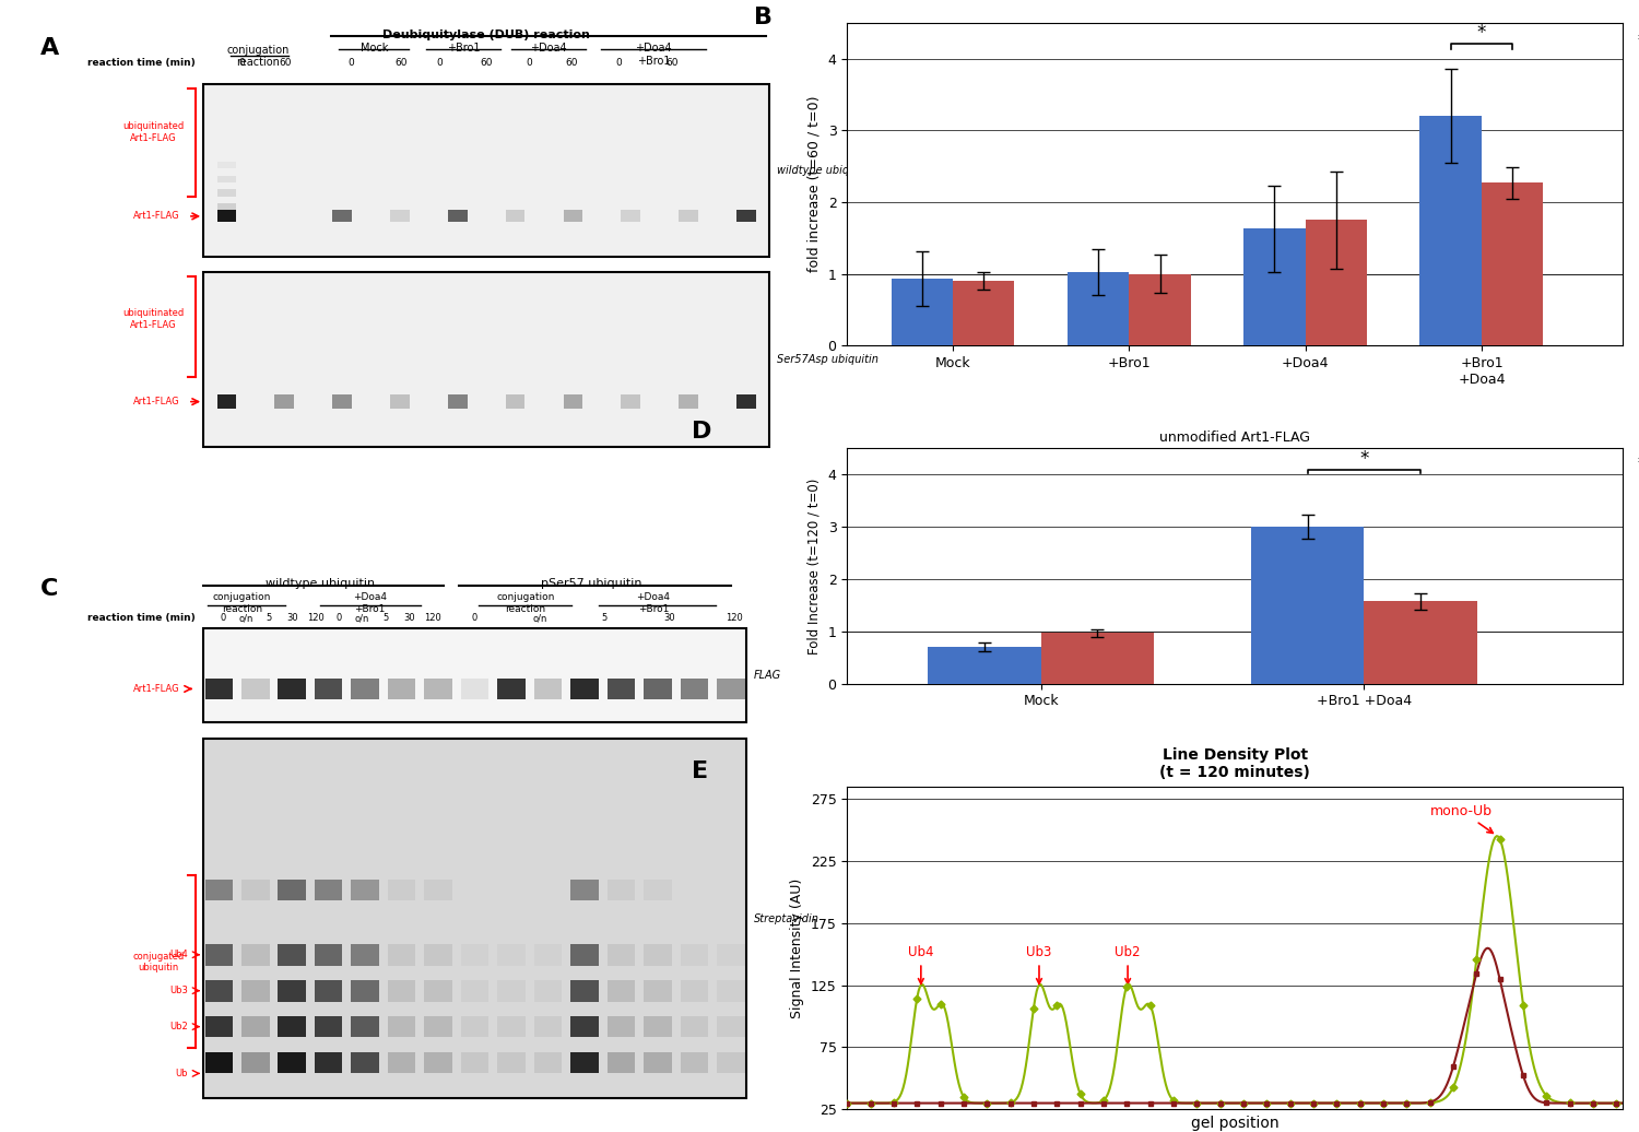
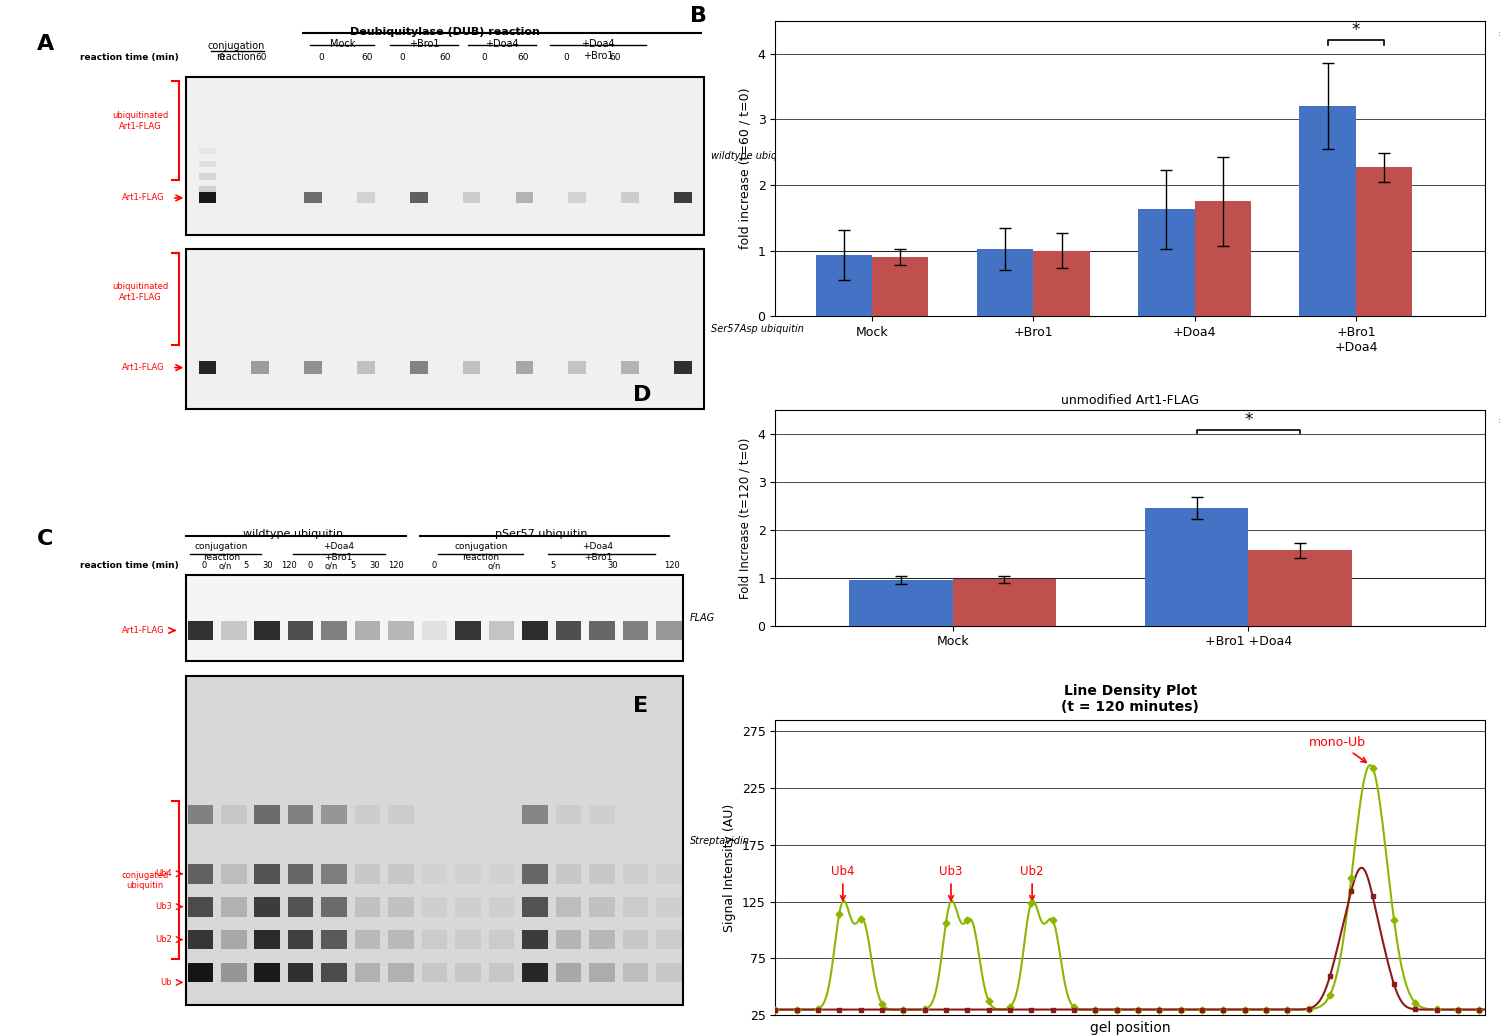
unmodified Art1-FLAG/wildtype ubiquitin/Mock: 0.70 -> 0.95
unmodified Art1-FLAG/wildtype ubiquitin/+Bro1 +Doa4: 3.00 -> 2.45
